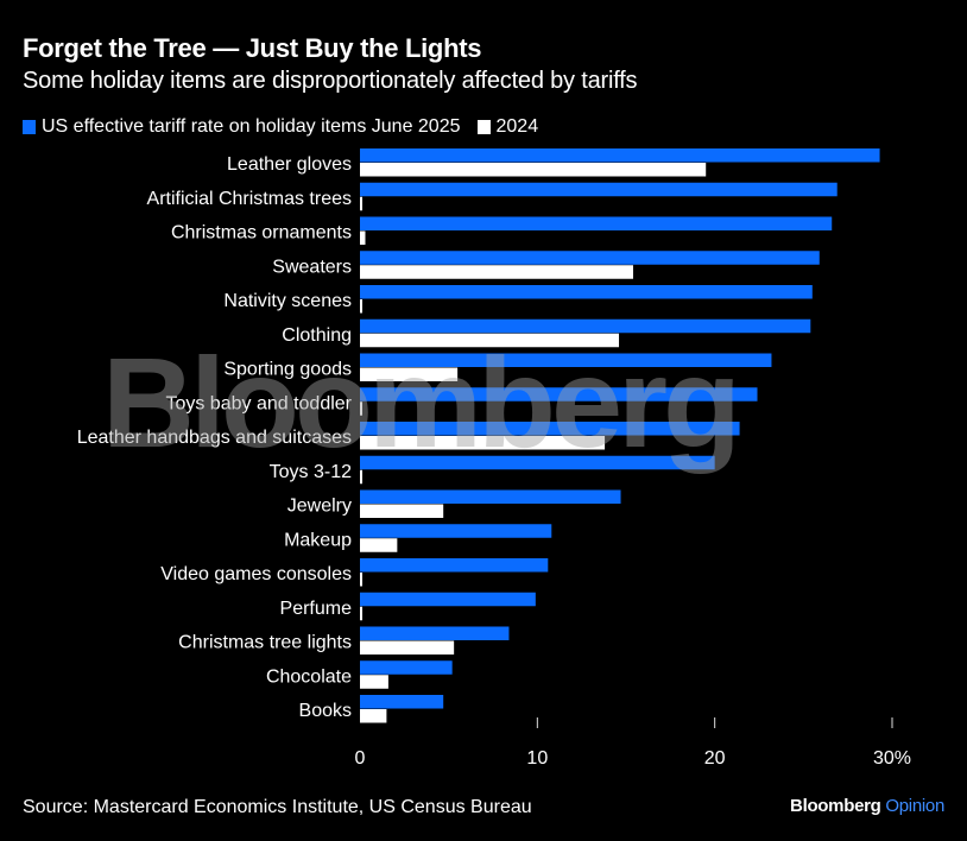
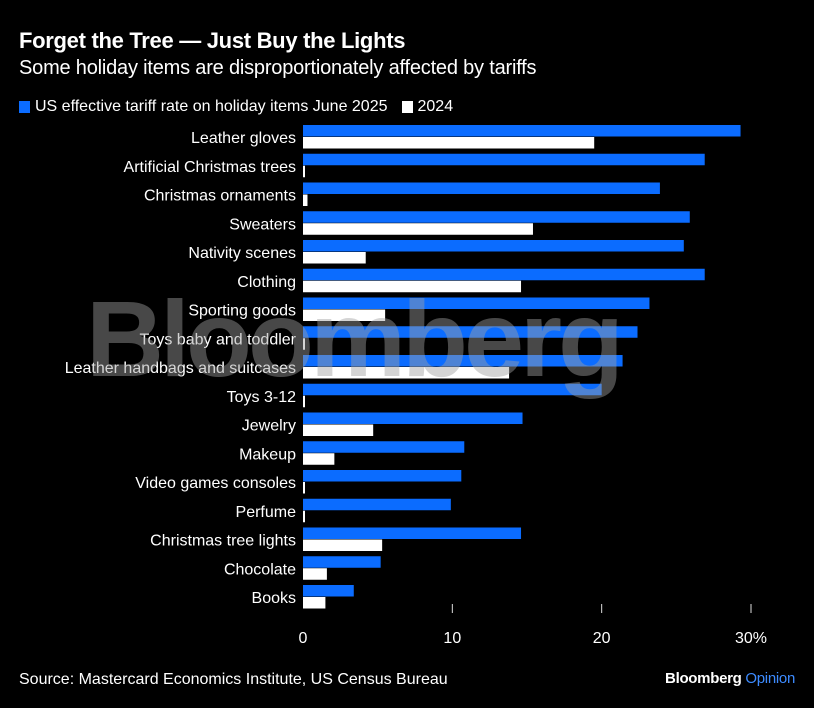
US effective tariff rate on holiday items June 2025/Christmas ornaments: 26.6% -> 23.9%
2024/Nativity scenes: 0.1% -> 4.2%
US effective tariff rate on holiday items June 2025/Clothing: 25.4% -> 26.9%
US effective tariff rate on holiday items June 2025/Christmas tree lights: 8.4% -> 14.6%
US effective tariff rate on holiday items June 2025/Books: 4.7% -> 3.4%
